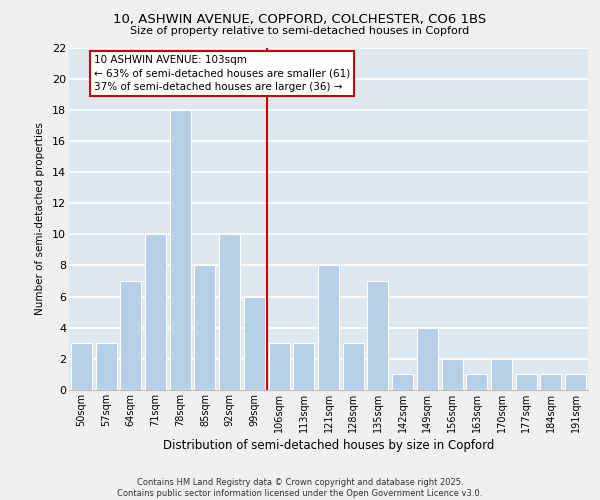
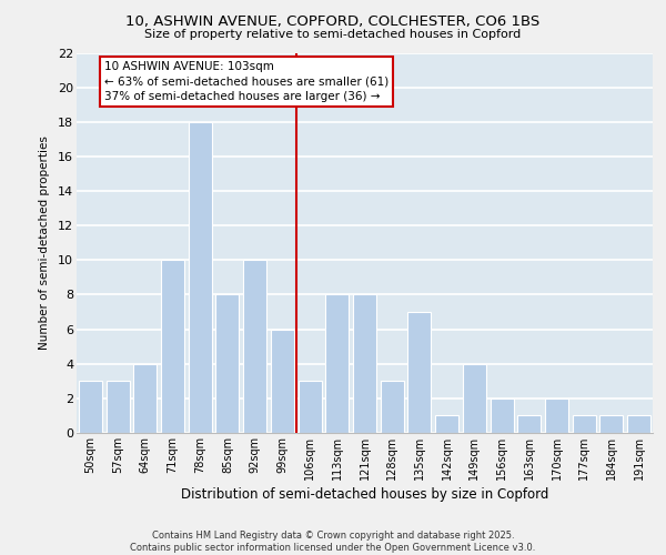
64sqm: 7 -> 4
113sqm: 3 -> 8
